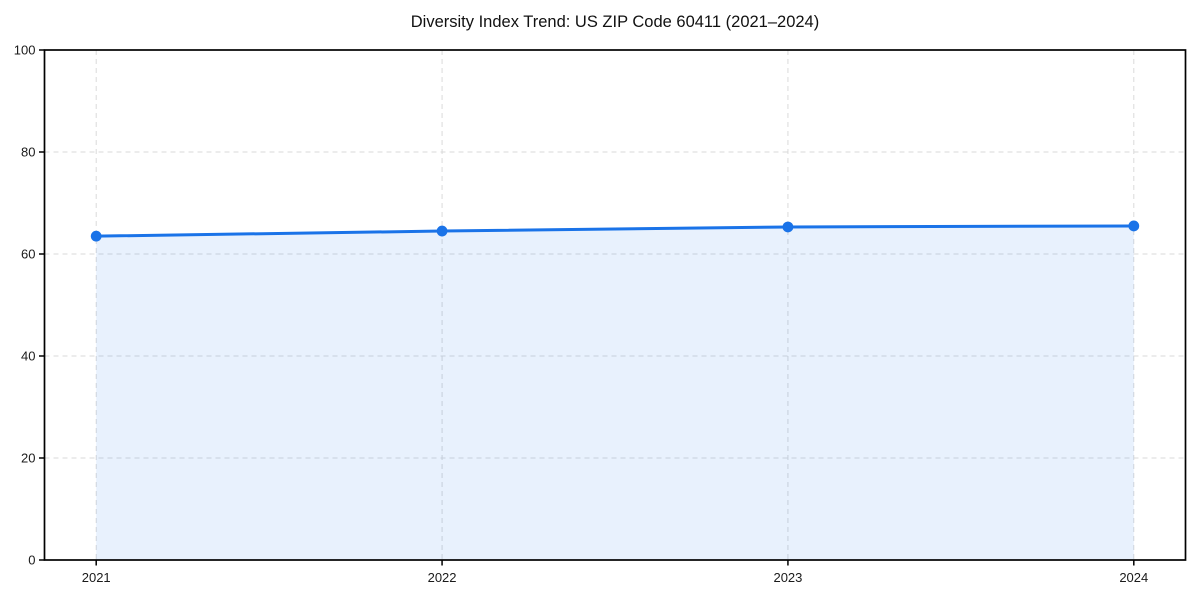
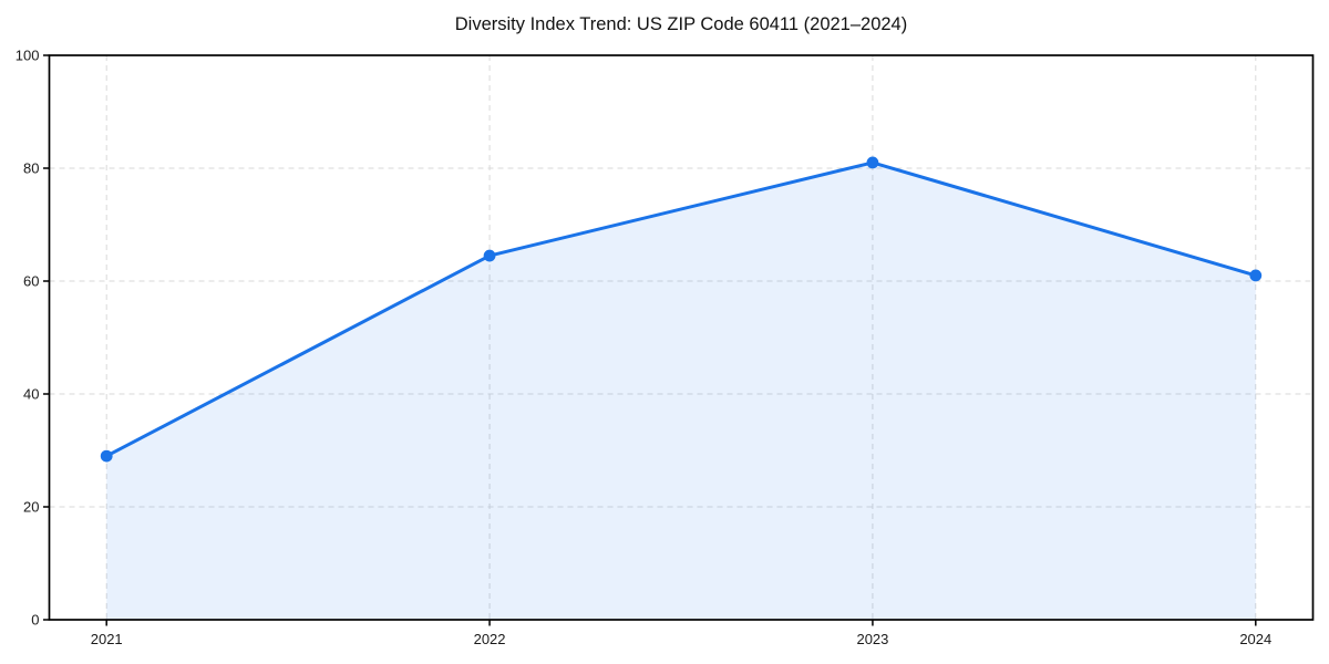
2021: 64 -> 29
2023: 65 -> 81
2024: 66 -> 61
